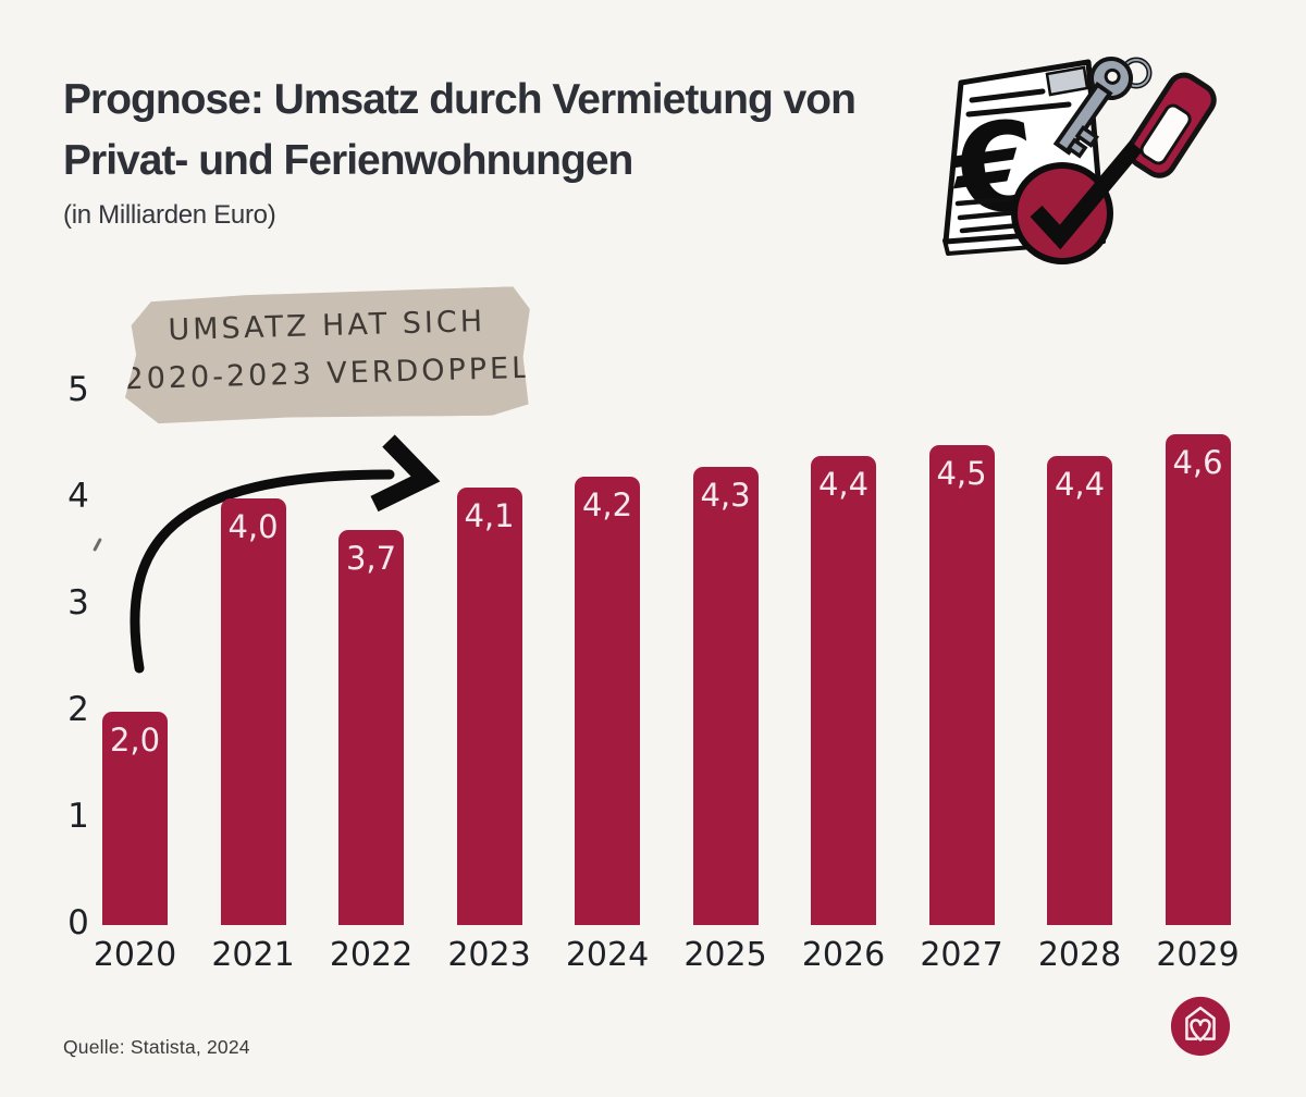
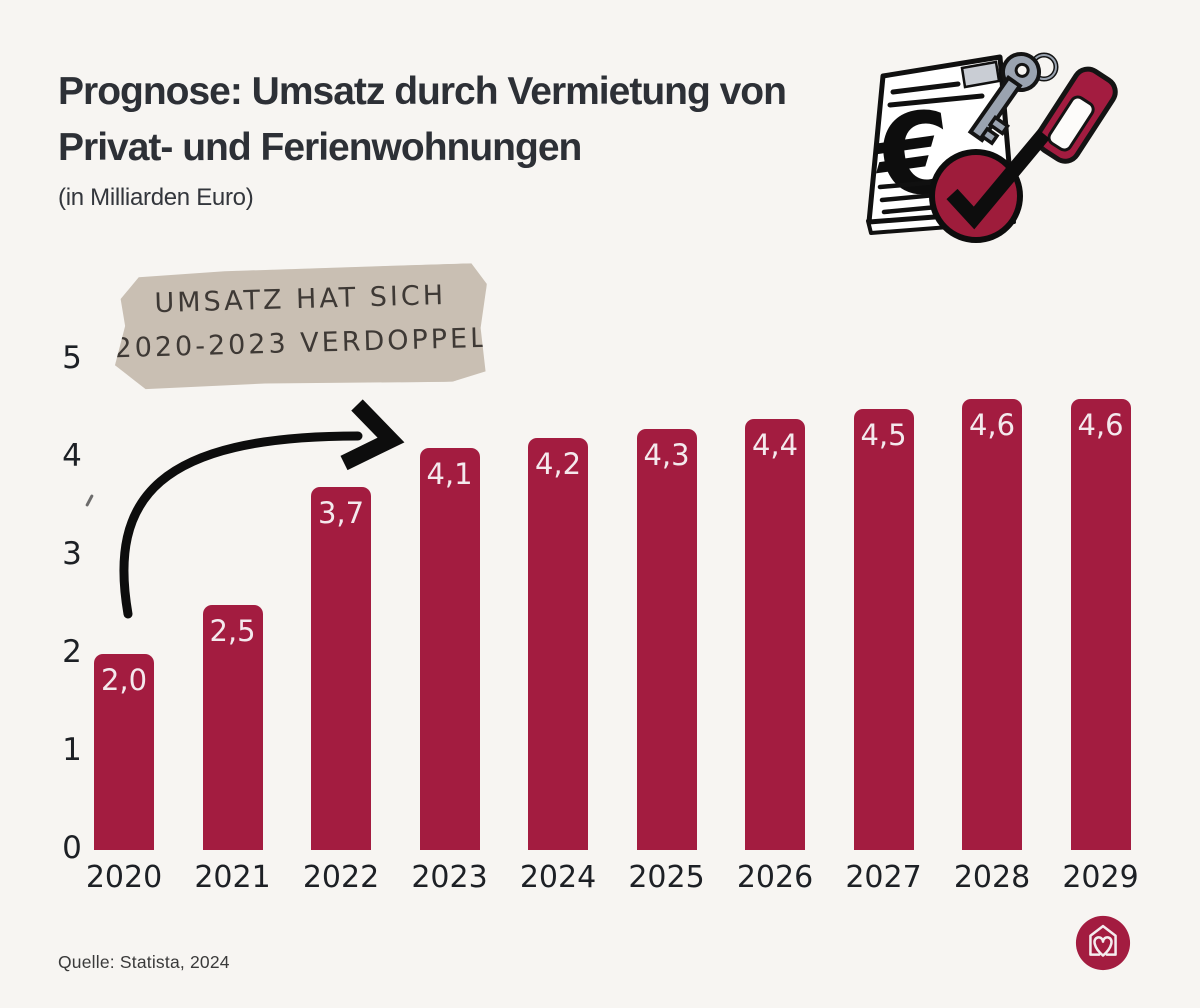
2021: 4,0 -> 2,5
2028: 4,4 -> 4,6
